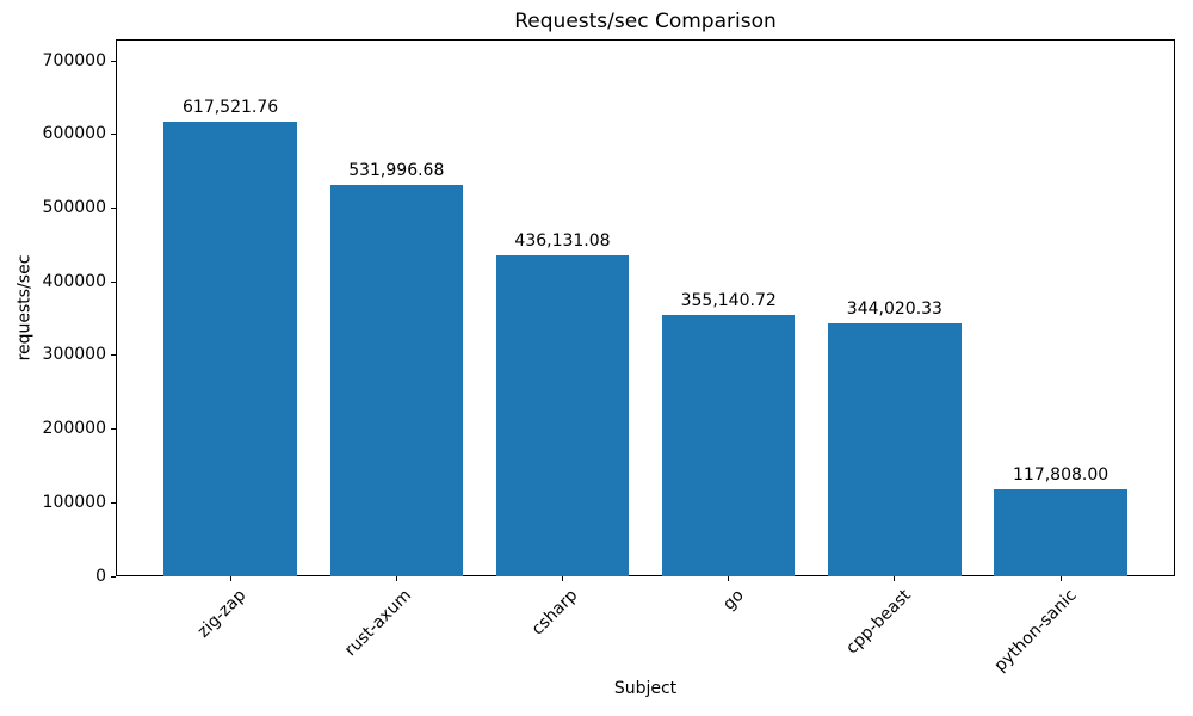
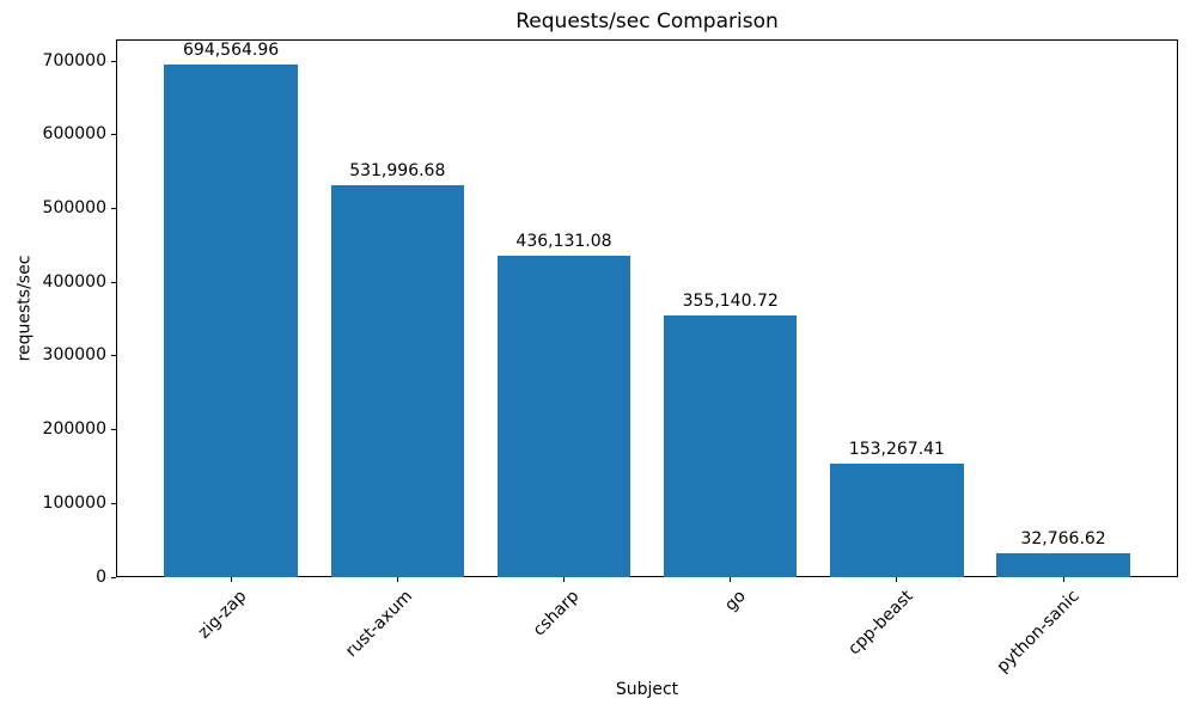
zig-zap: 617,521.76 -> 694,564.96
cpp-beast: 344,020.33 -> 153,267.41
python-sanic: 117,808.00 -> 32,766.62
